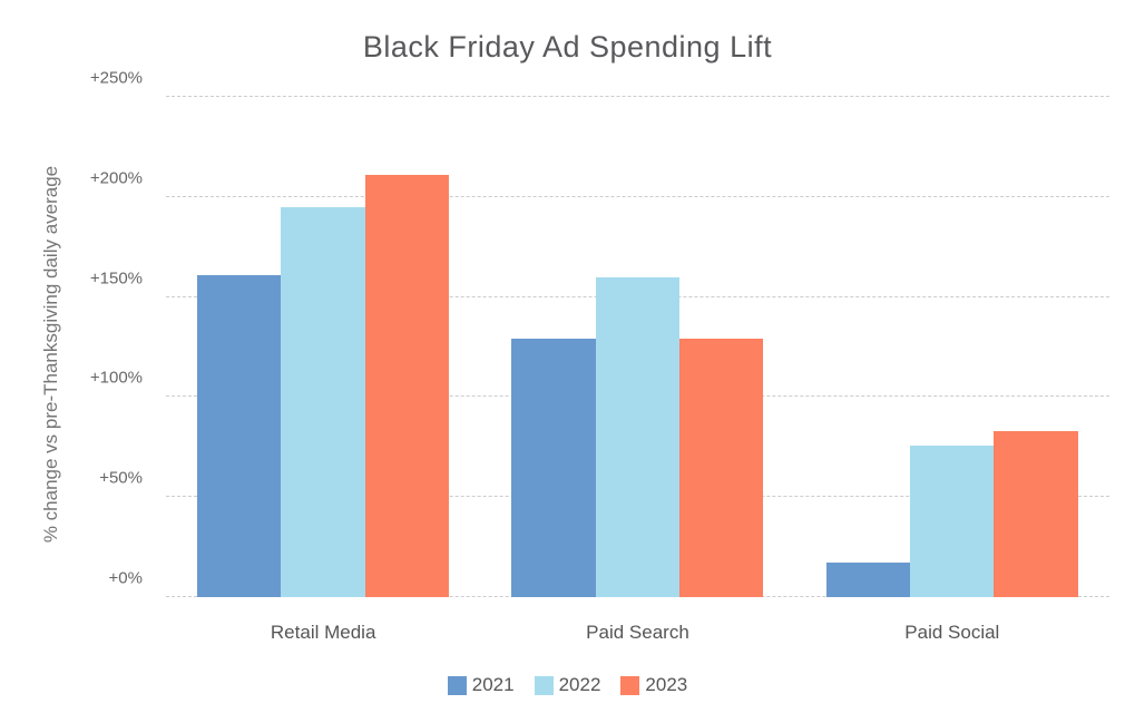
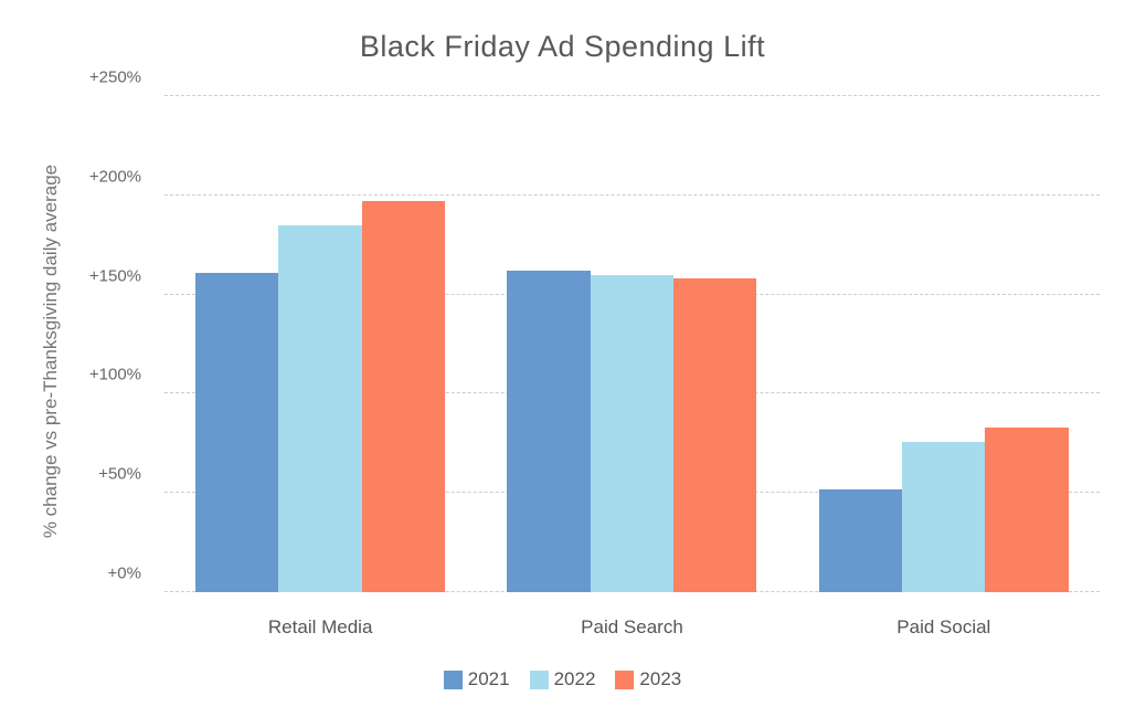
2022/Retail Media: 195% -> 185%
2023/Retail Media: 211% -> 197%
2021/Paid Search: 129% -> 162%
2023/Paid Search: 129% -> 158%
2021/Paid Social: 17% -> 52%
